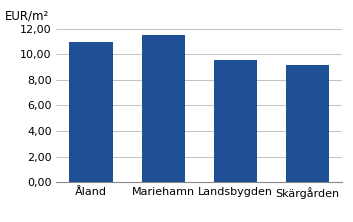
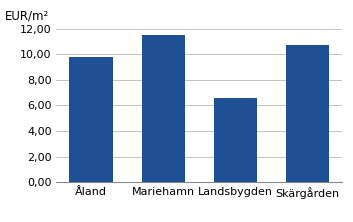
Åland: 11,0 -> 9,8
Landsbygden: 9,6 -> 6,6
Skärgården: 9,2 -> 10,7
